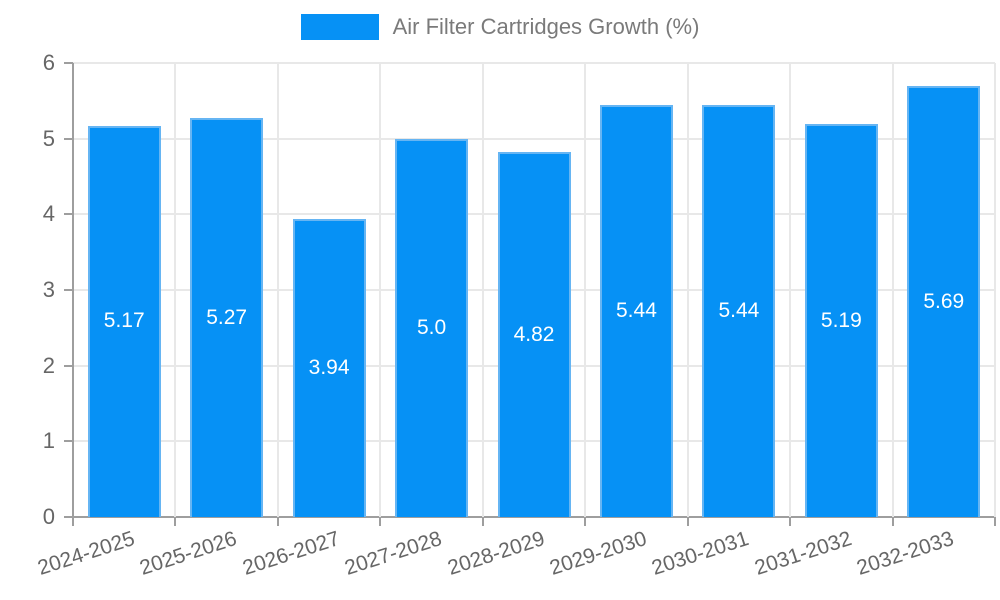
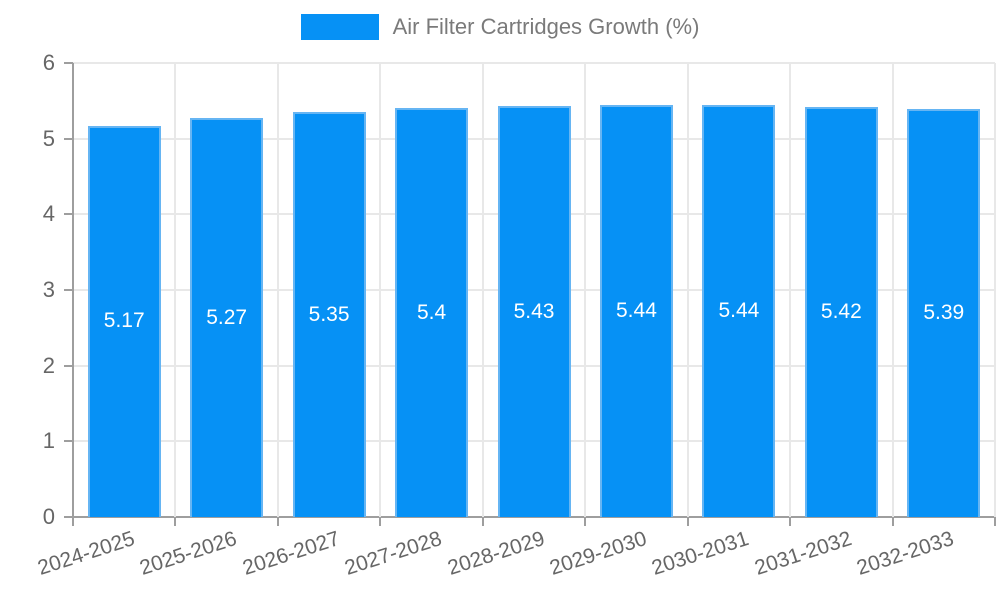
2026-2027: 3.94 -> 5.35
2027-2028: 5.0 -> 5.4
2028-2029: 4.82 -> 5.43
2031-2032: 5.19 -> 5.42
2032-2033: 5.69 -> 5.39
